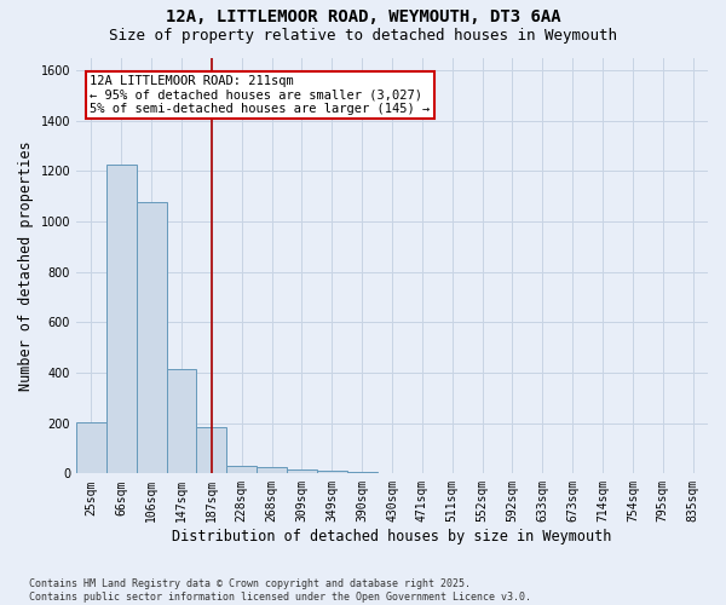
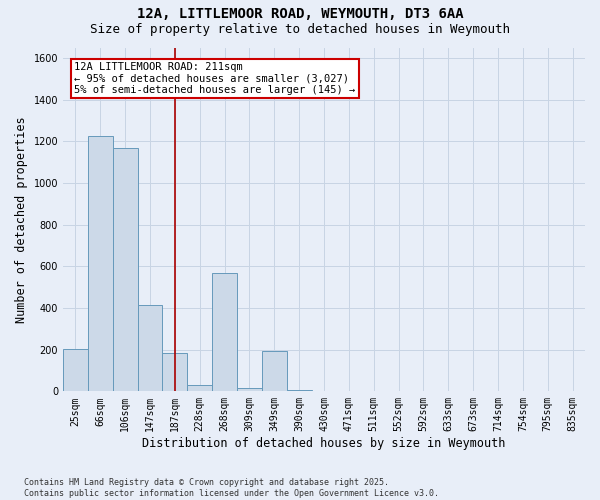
106sqm: 1075 -> 1170
268sqm: 25 -> 570
349sqm: 10 -> 195
